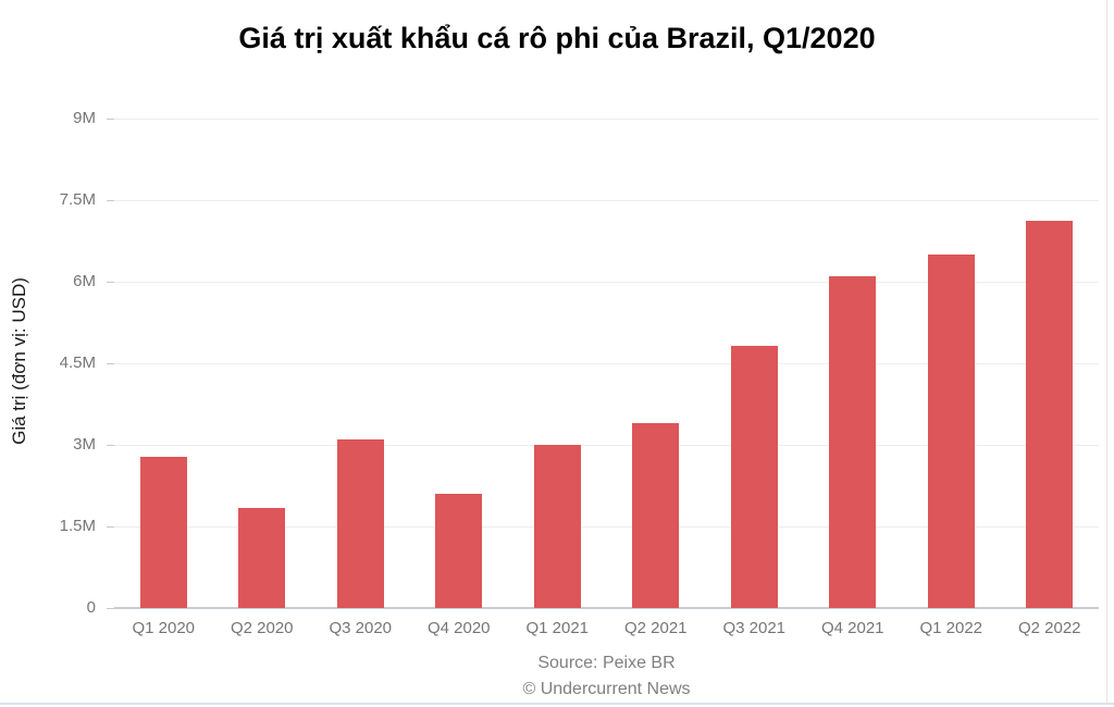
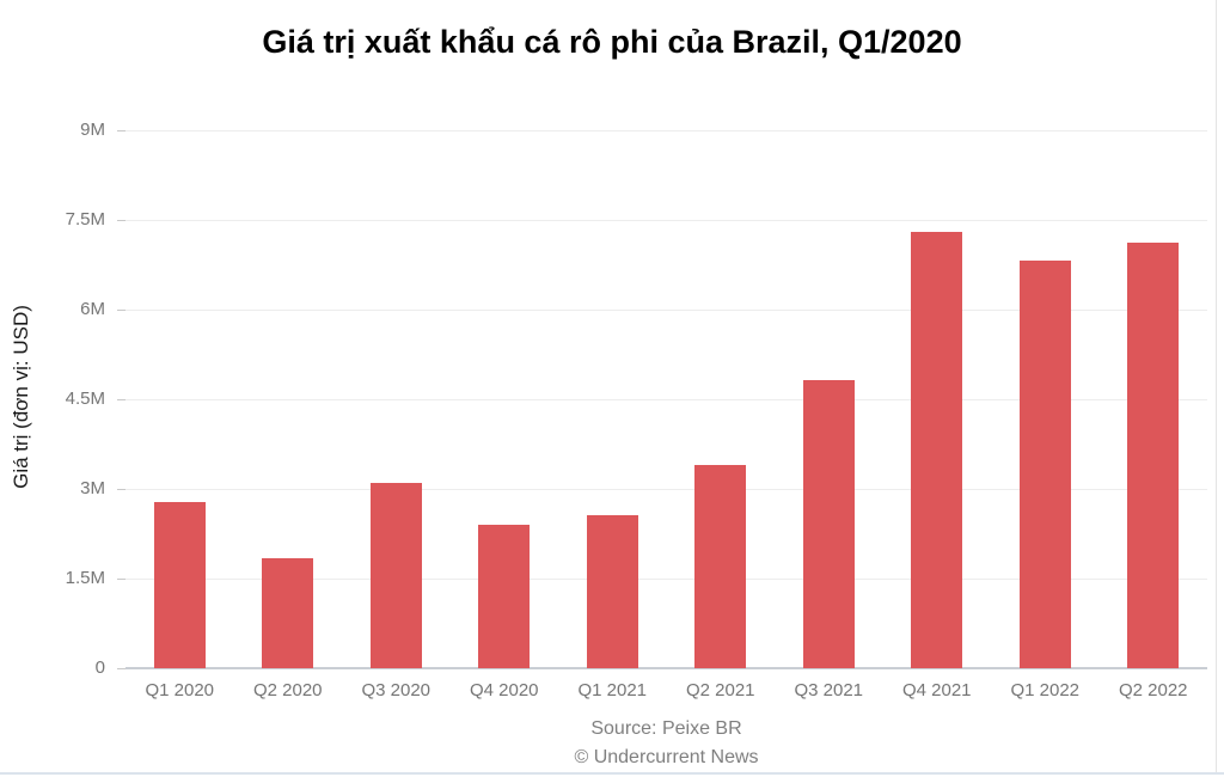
Q4 2020: 2.1M -> 2.4M
Q1 2021: 3.0M -> 2.6M
Q4 2021: 6.1M -> 7.3M
Q1 2022: 6.5M -> 6.8M
